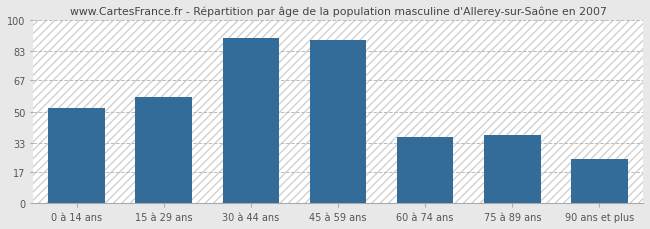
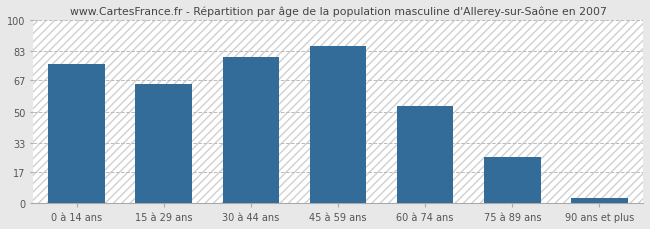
0 à 14 ans: 52 -> 76
15 à 29 ans: 58 -> 65
30 à 44 ans: 90 -> 80
45 à 59 ans: 89 -> 86
60 à 74 ans: 36 -> 53
75 à 89 ans: 37 -> 25
90 ans et plus: 24 -> 3
